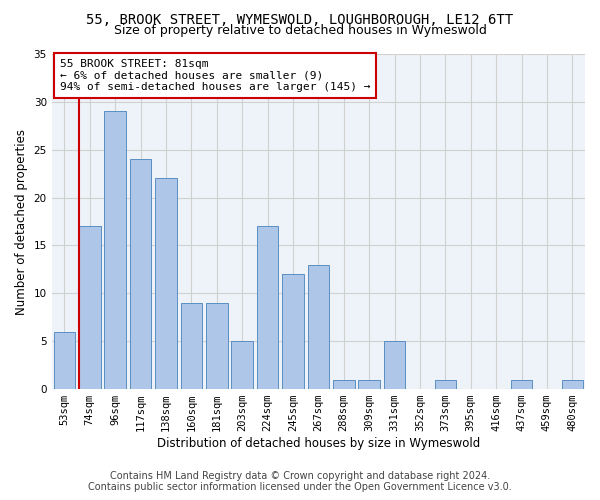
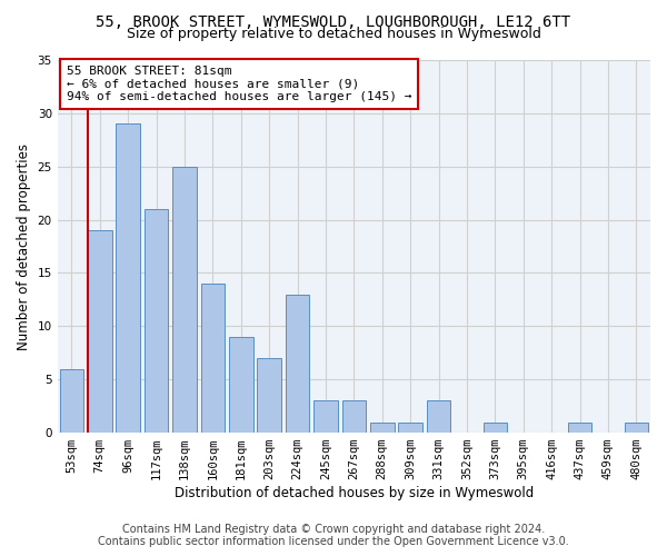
74sqm: 17 -> 19
117sqm: 24 -> 21
138sqm: 22 -> 25
160sqm: 9 -> 14
203sqm: 5 -> 7
224sqm: 17 -> 13
245sqm: 12 -> 3
267sqm: 13 -> 3
331sqm: 5 -> 3
